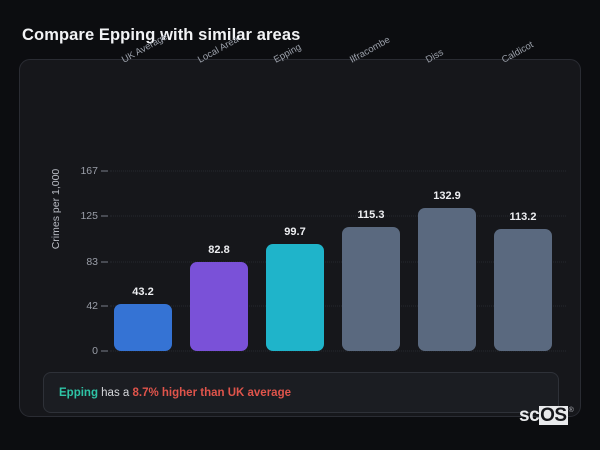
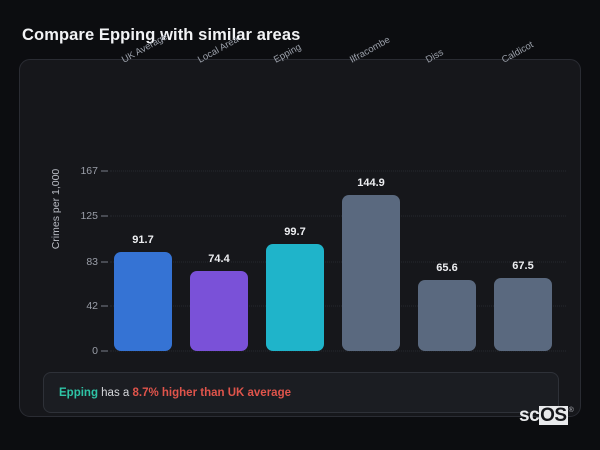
UK Average: 43.2 -> 91.7
Local Area: 82.8 -> 74.4
Ilfracombe: 115.3 -> 144.9
Diss: 132.9 -> 65.6
Caldicot: 113.2 -> 67.5
